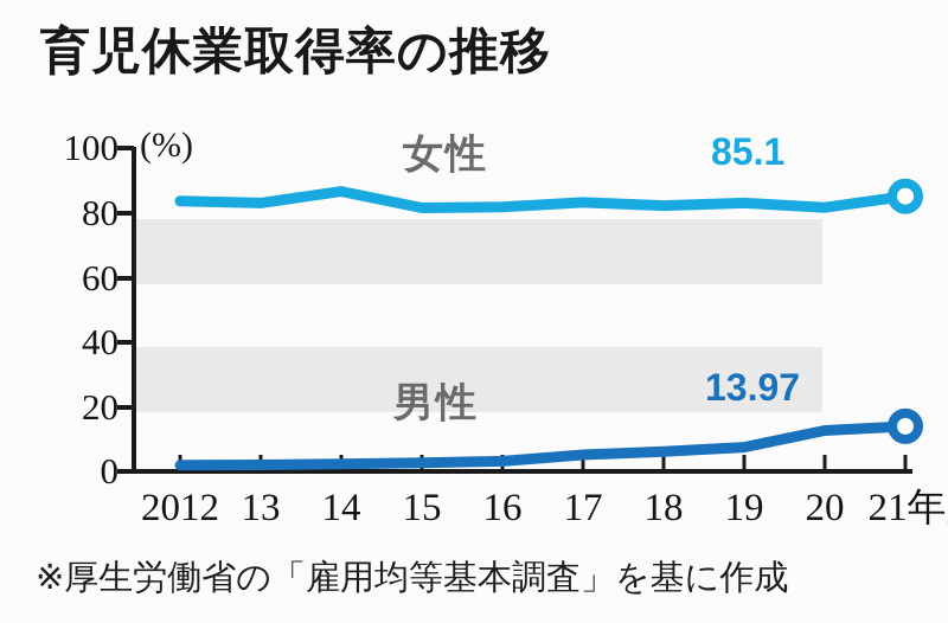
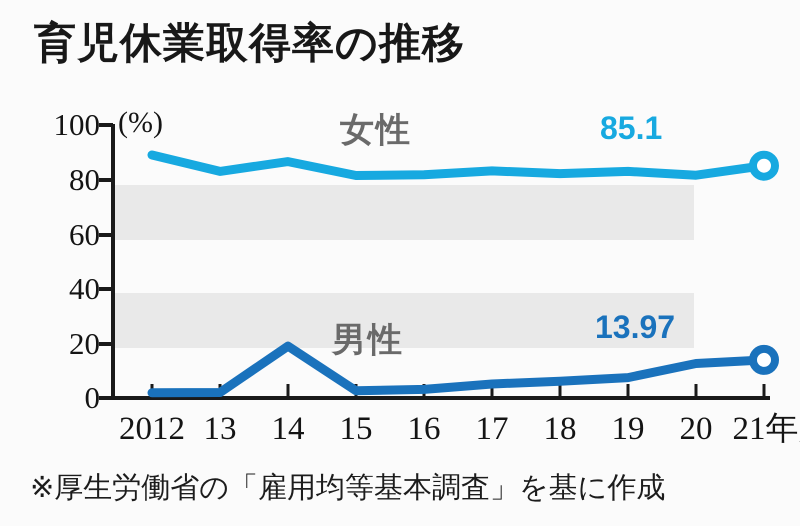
女性/2012: 84 -> 89
男性/14: 2 -> 19
